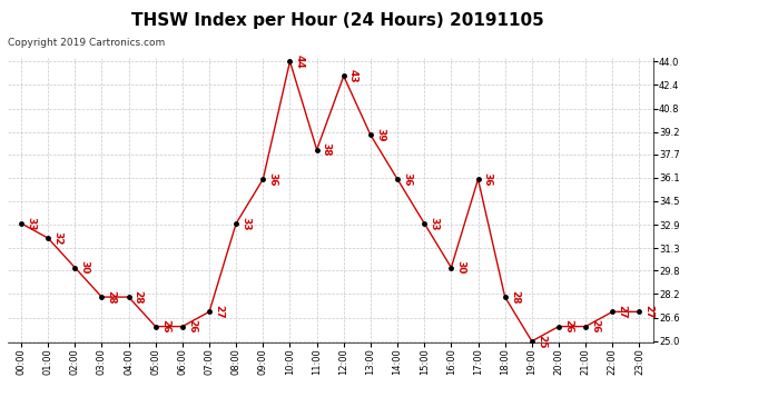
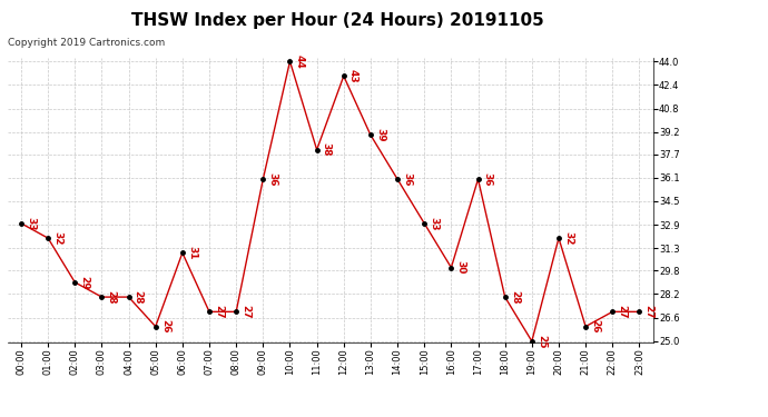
02:00: 30 -> 29
06:00: 26 -> 31
08:00: 33 -> 27
20:00: 26 -> 32
